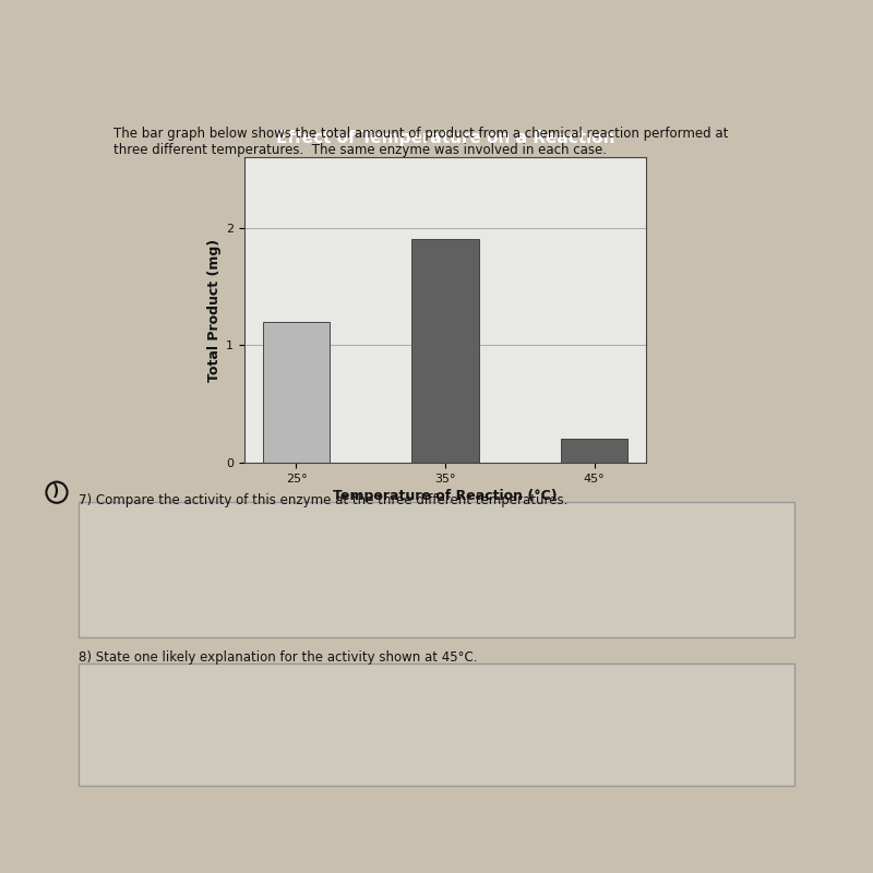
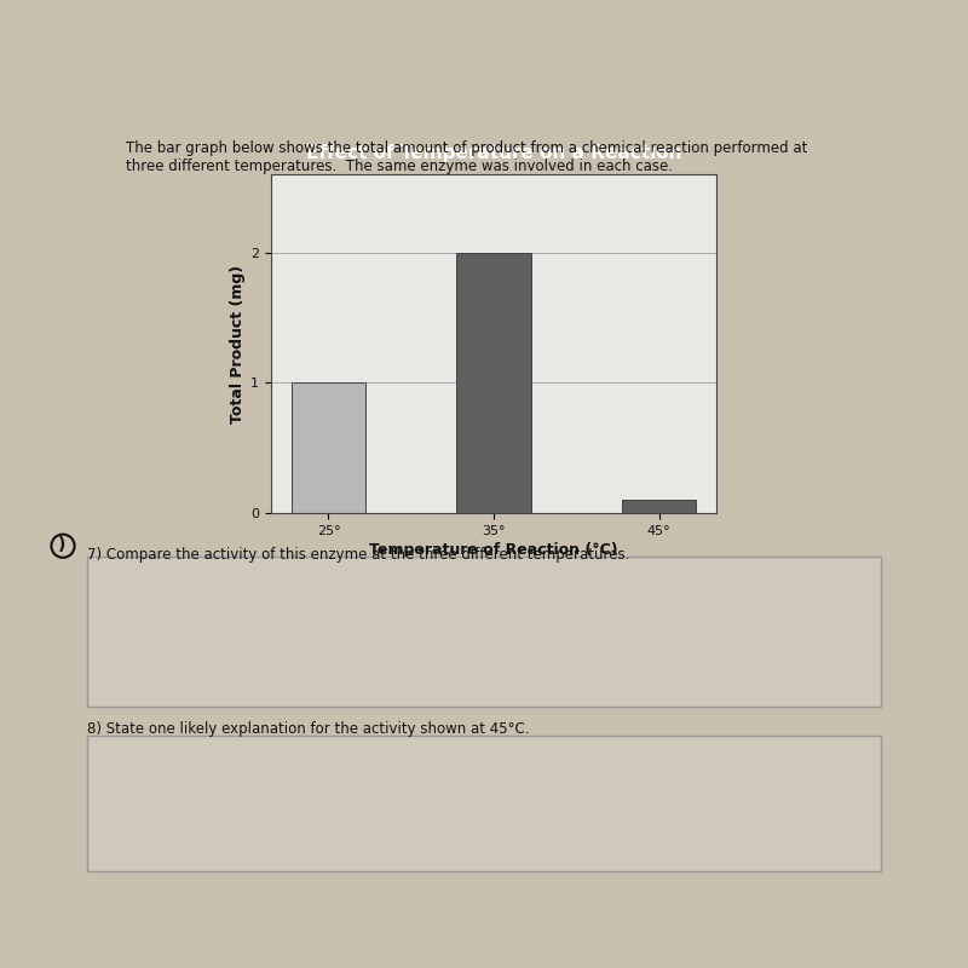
25°: 1.2 -> 1.0
35°: 1.9 -> 2.0
45°: 0.2 -> 0.1
